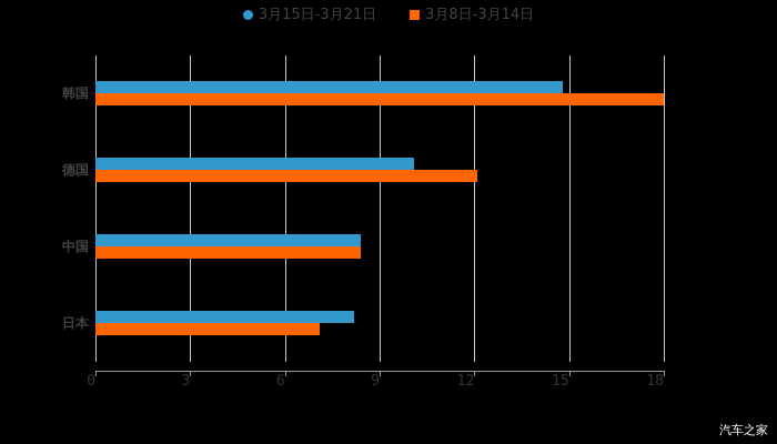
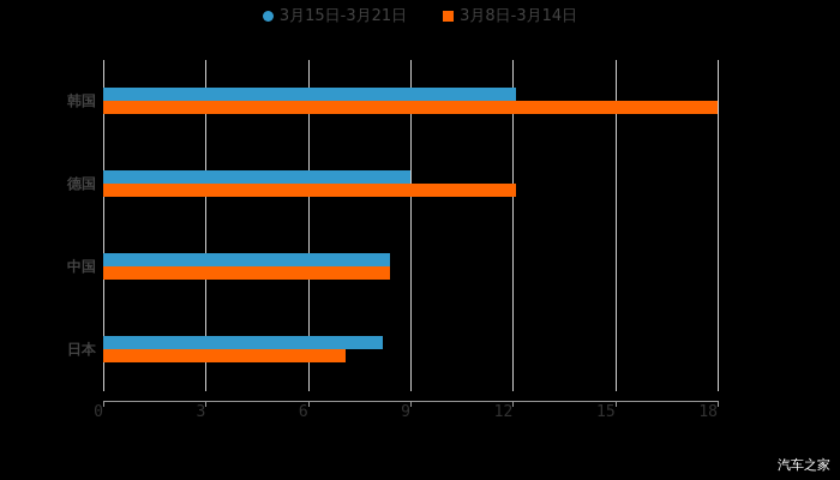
3月15日-3月21日/韩国: 14.8 -> 12.1
3月15日-3月21日/德国: 10.1 -> 9.0
